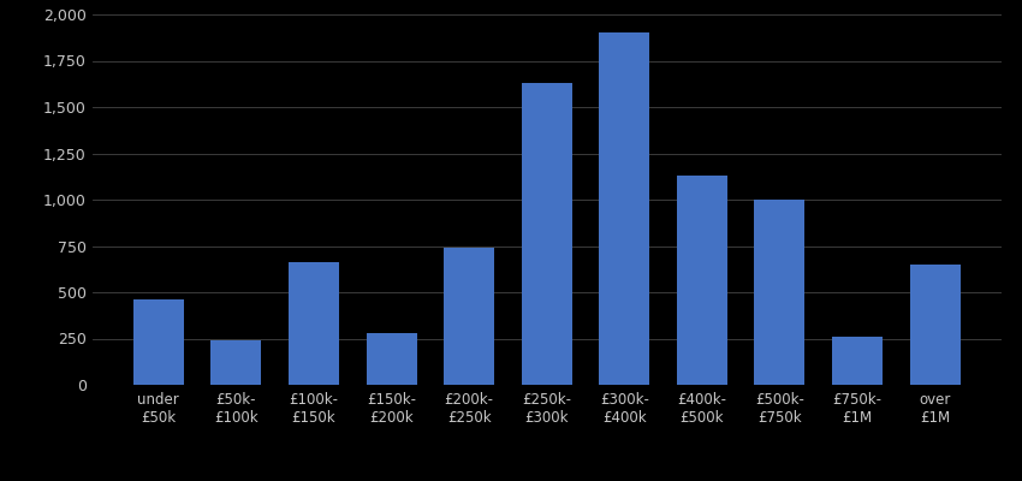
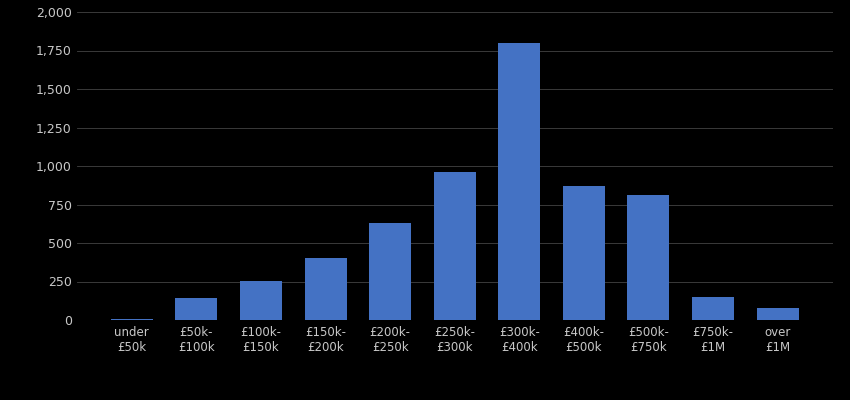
under £50k: 460 -> 10
£50k- £100k: 240 -> 140
£100k- £150k: 660 -> 260
£150k- £200k: 280 -> 400
£200k- £250k: 740 -> 630
£250k- £300k: 1,630 -> 960
£300k- £400k: 1,900 -> 1,800
£400k- £500k: 1,130 -> 870
£500k- £750k: 1,000 -> 810
£750k- £1M: 260 -> 150
over £1M: 650 -> 80
